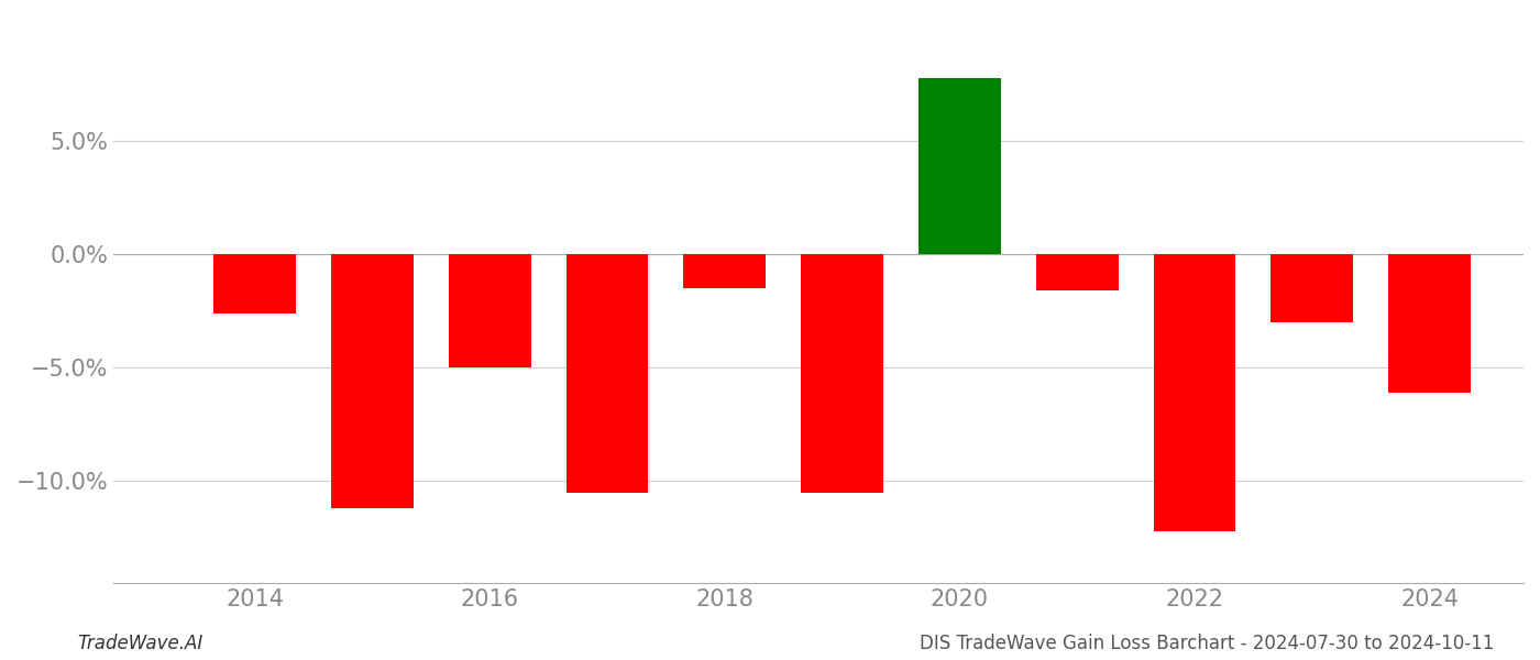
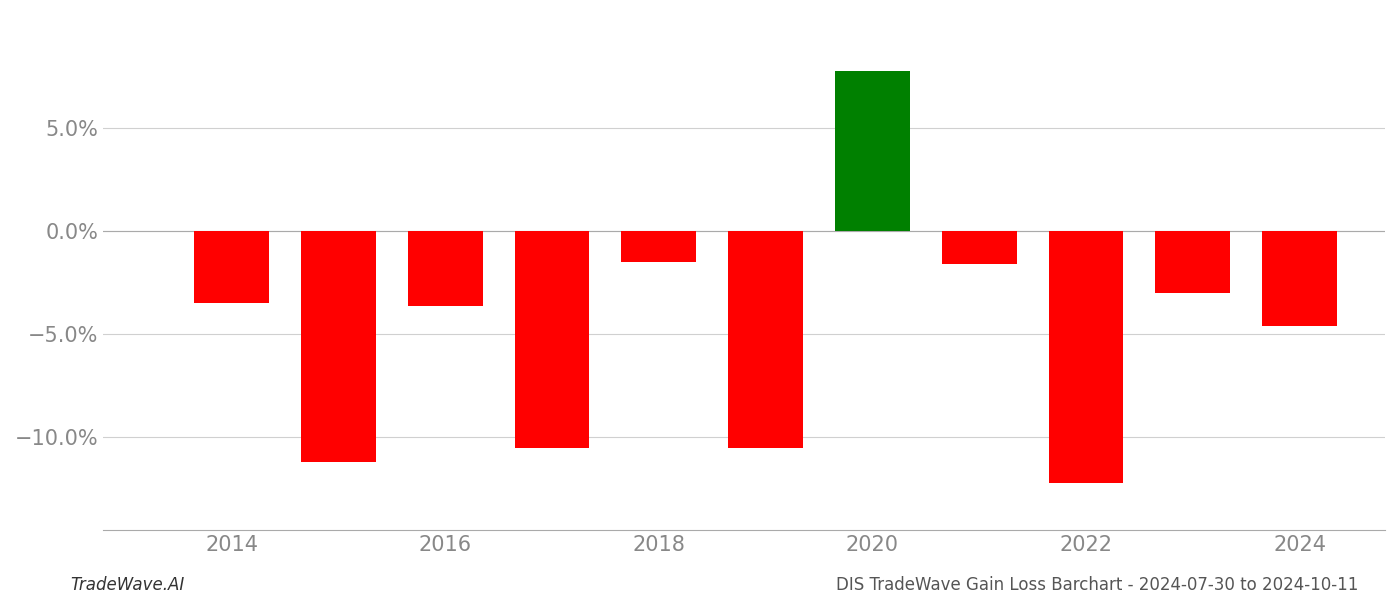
2014: -2.6% -> -3.5%
2016: -5.0% -> -3.6%
2024: -6.1% -> -4.6%
